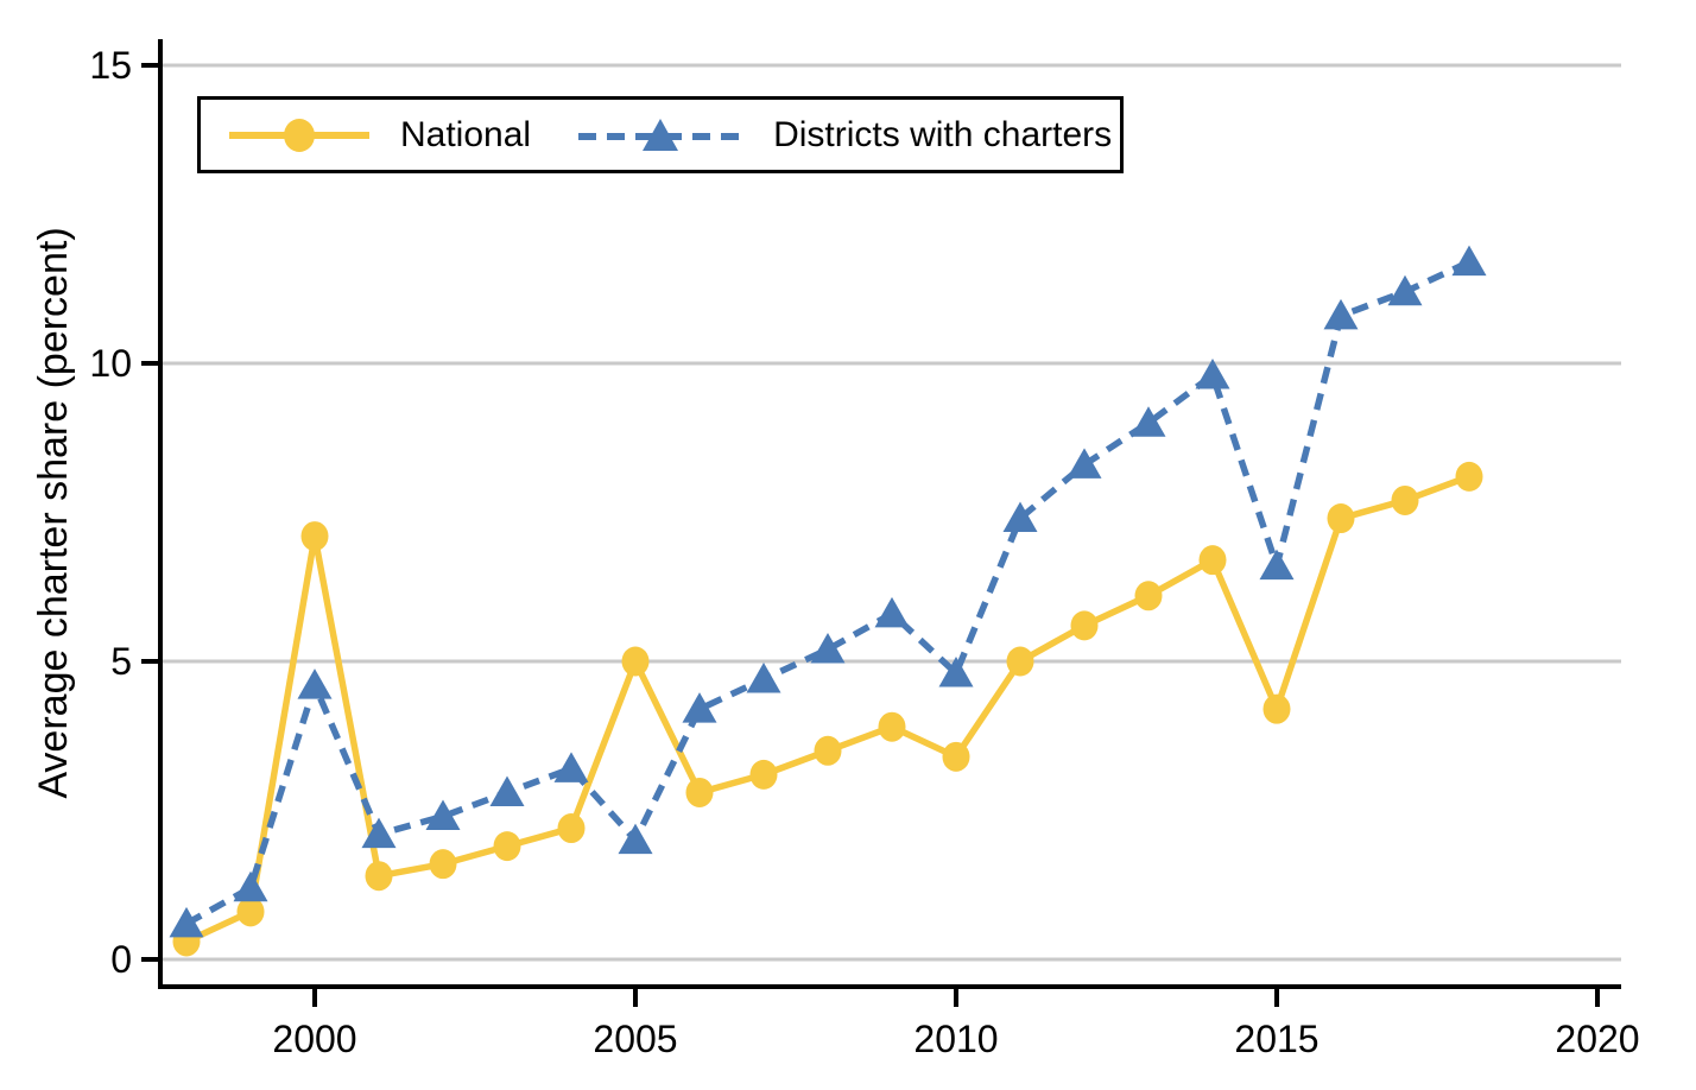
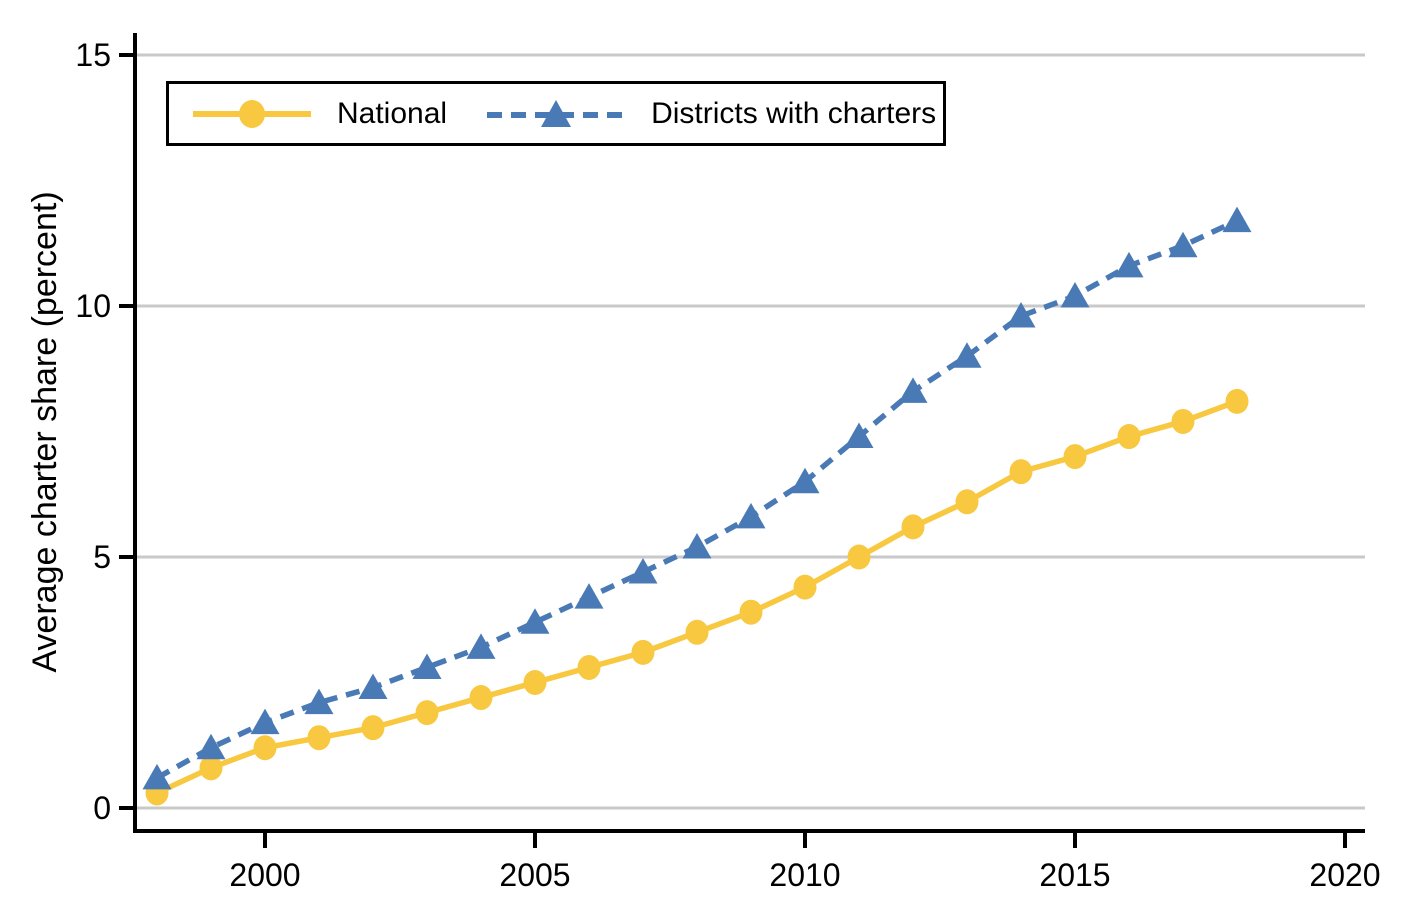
National/2000: 7.1 -> 1.2
Districts with charters/2000: 4.6 -> 1.7
National/2005: 5.0 -> 2.5
Districts with charters/2005: 2.0 -> 3.7
National/2010: 3.4 -> 4.4
Districts with charters/2010: 4.8 -> 6.5
National/2015: 4.2 -> 7.0
Districts with charters/2015: 6.6 -> 10.2
